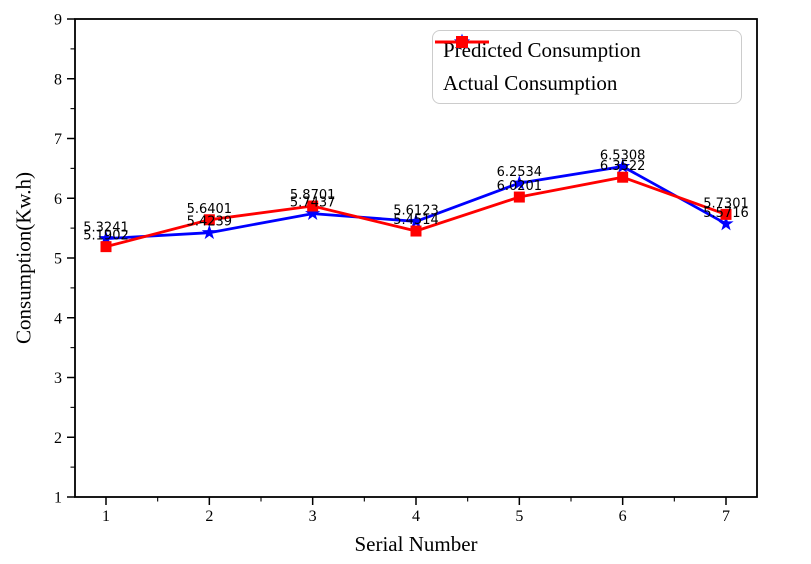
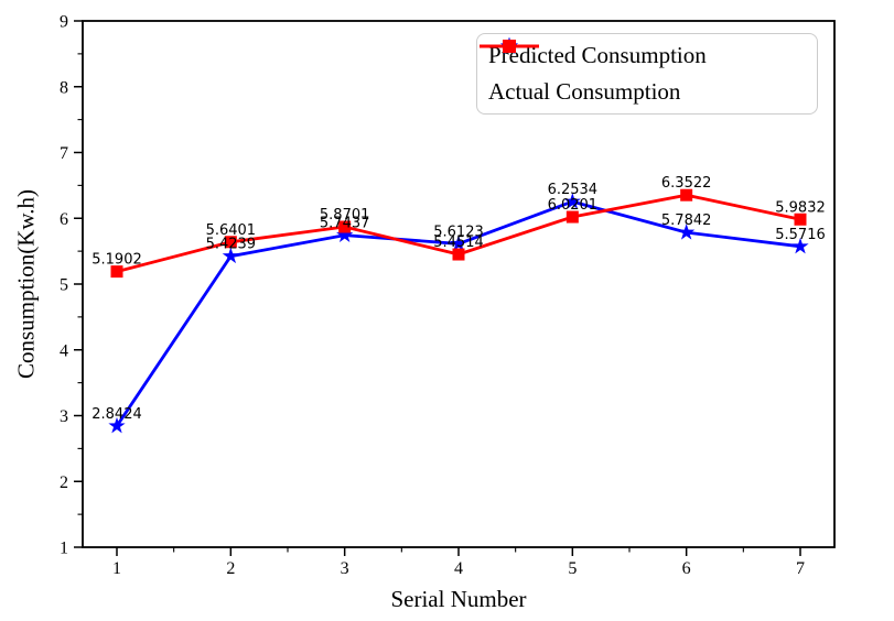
Predicted Consumption/1: 5.3241 -> 2.8424
Predicted Consumption/6: 6.5308 -> 5.7842
Actual Consumption/7: 5.7301 -> 5.9832
